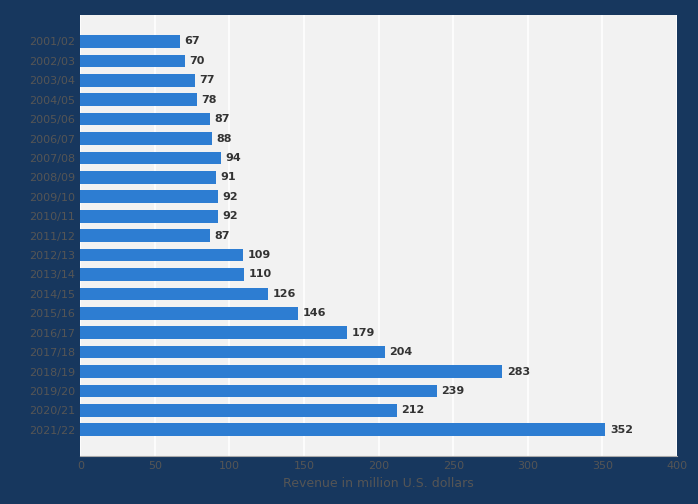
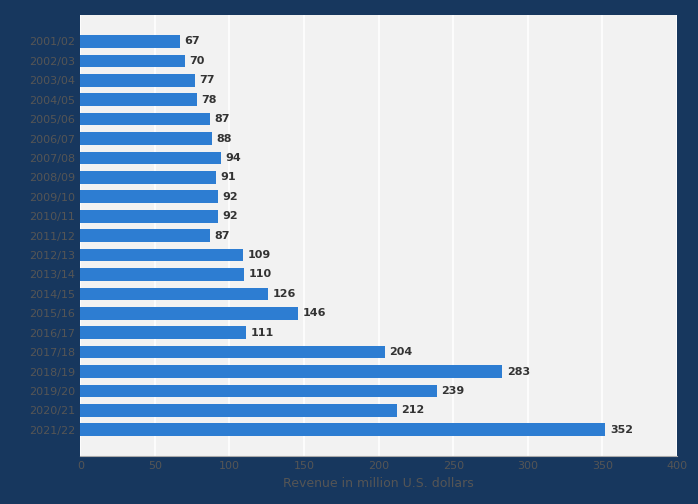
2016/17: 179 -> 111
